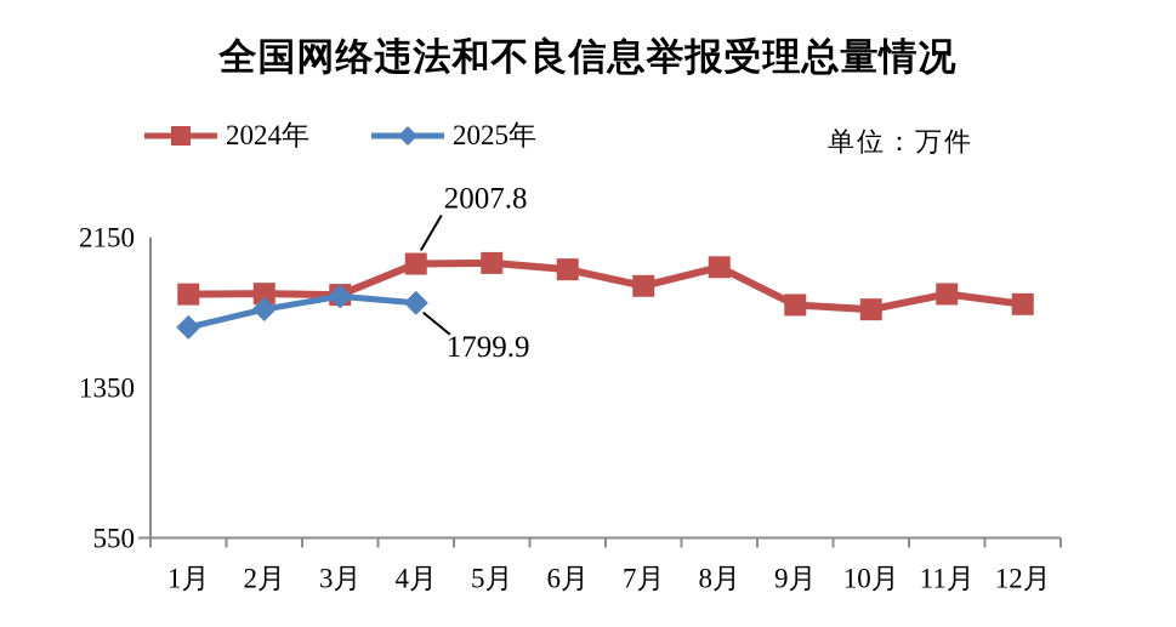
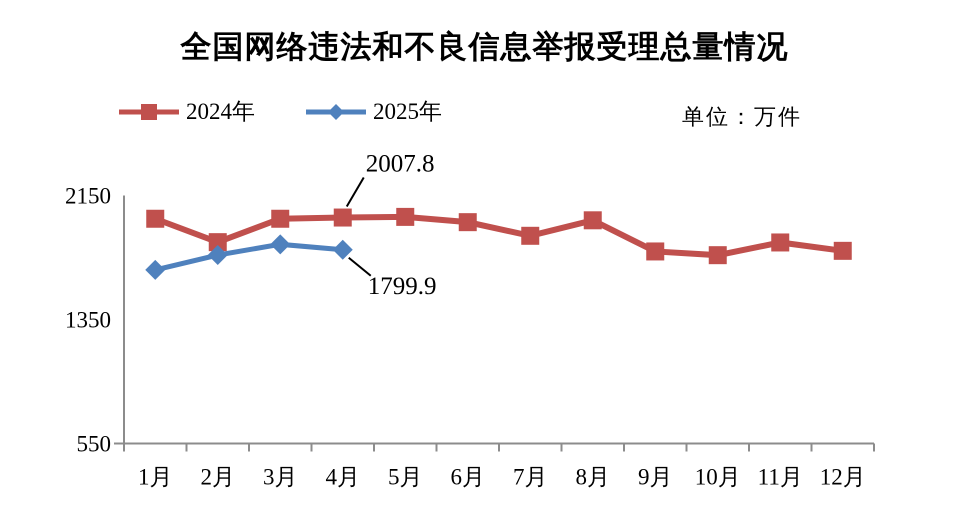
2024年/1月: 1850 -> 2000
2024年/3月: 1840 -> 2000
